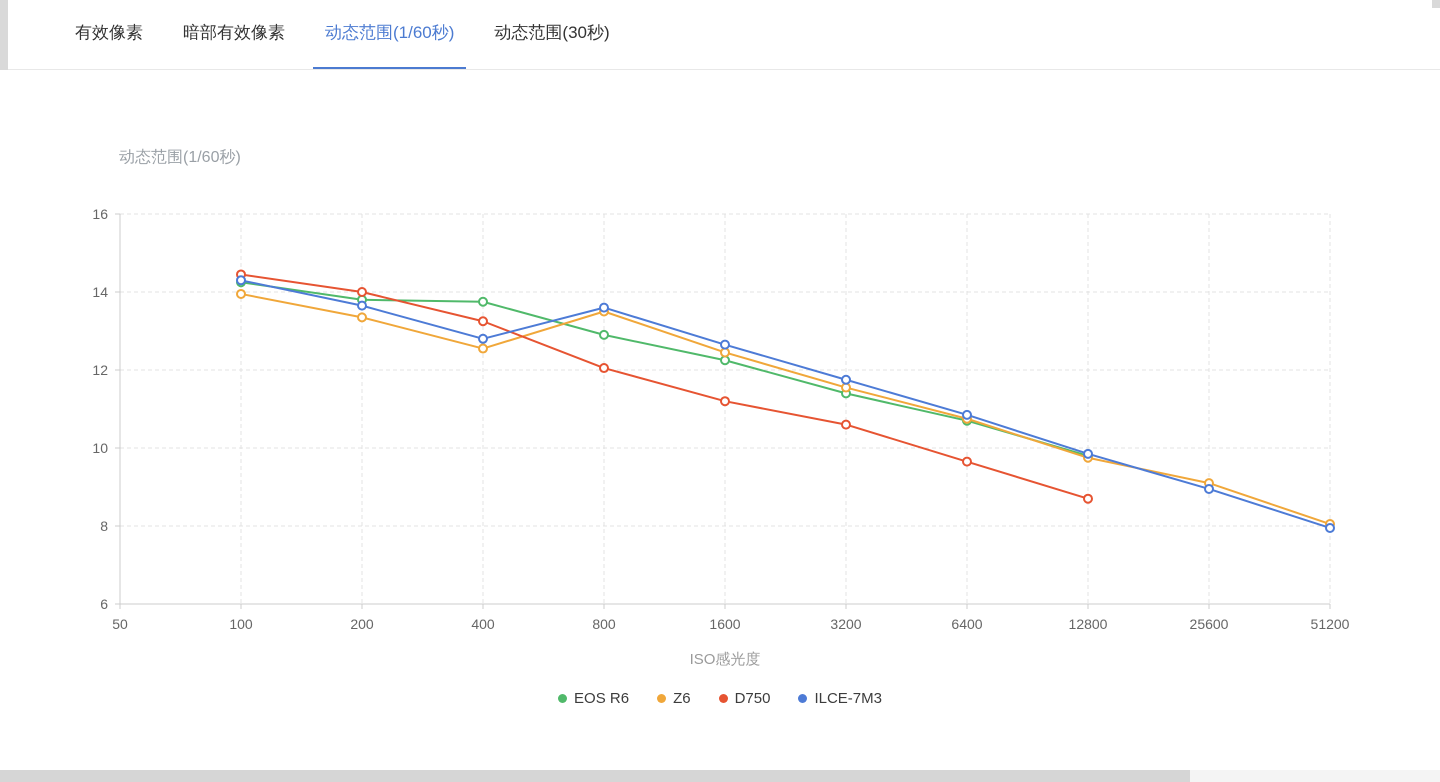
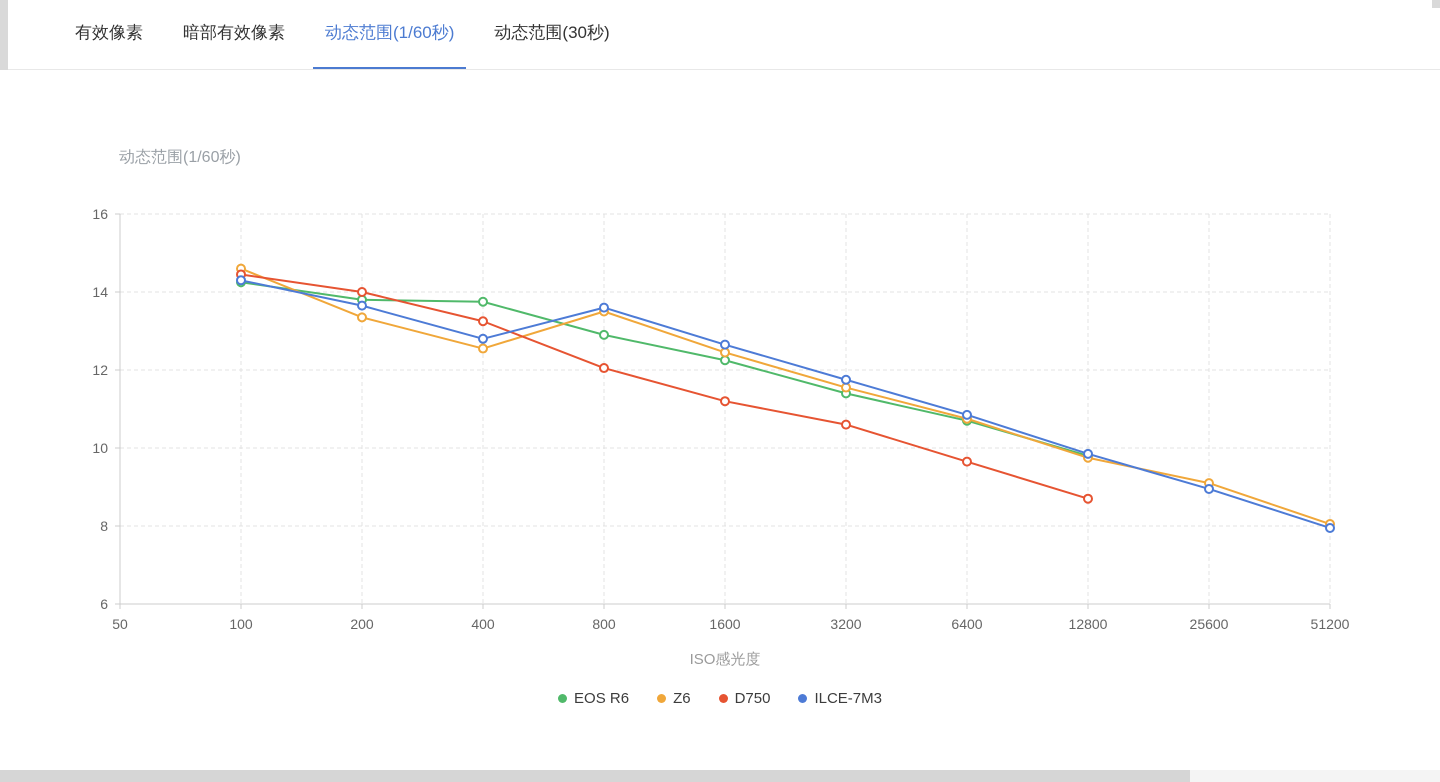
Z6/100: 13.9 -> 14.6
